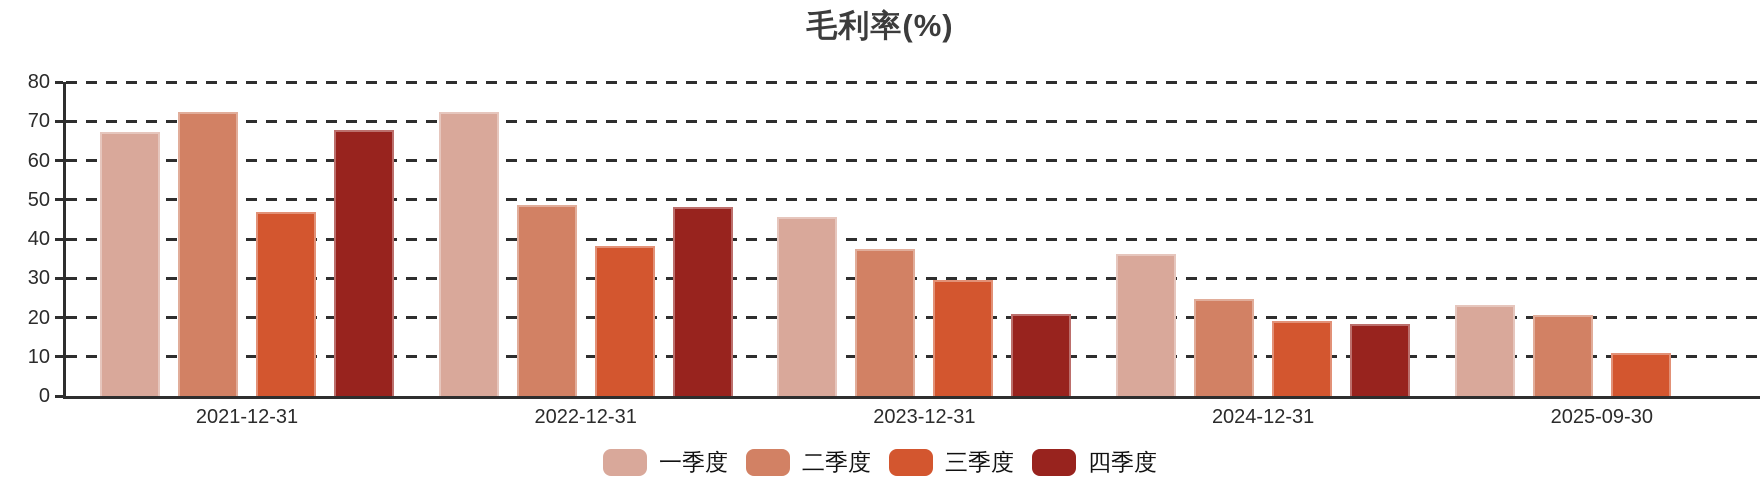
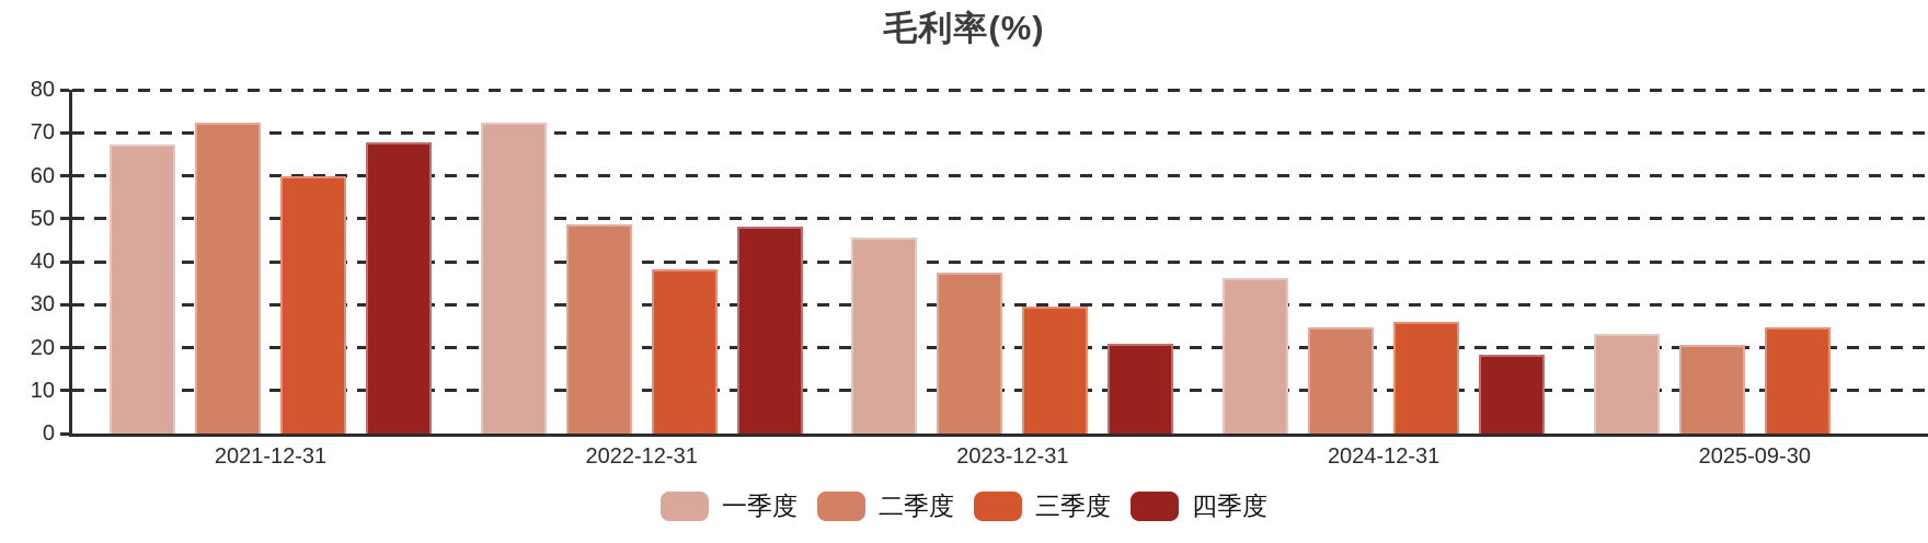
三季度/2021-12-31: 47 -> 60
三季度/2024-12-31: 19 -> 26
三季度/2025-09-30: 11 -> 25
